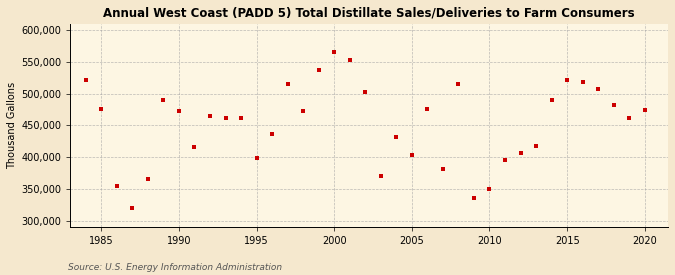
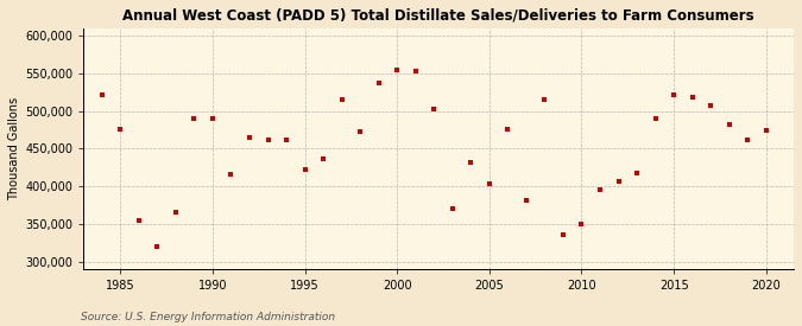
1990: 472,000 -> 490,000
1995: 398,000 -> 422,000
2000: 566,000 -> 554,000
